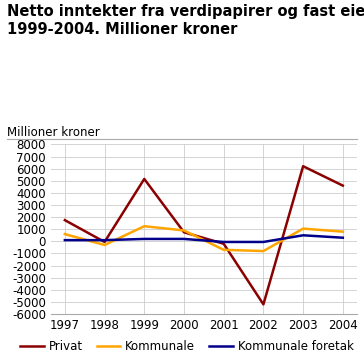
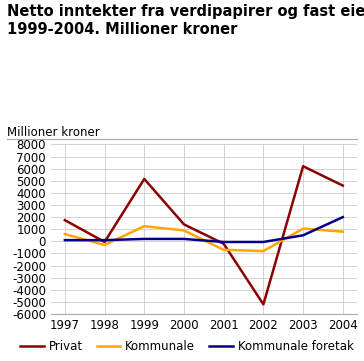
Privat/2000: 800 -> 1400
Kommunale foretak/2004: 300 -> 2000
